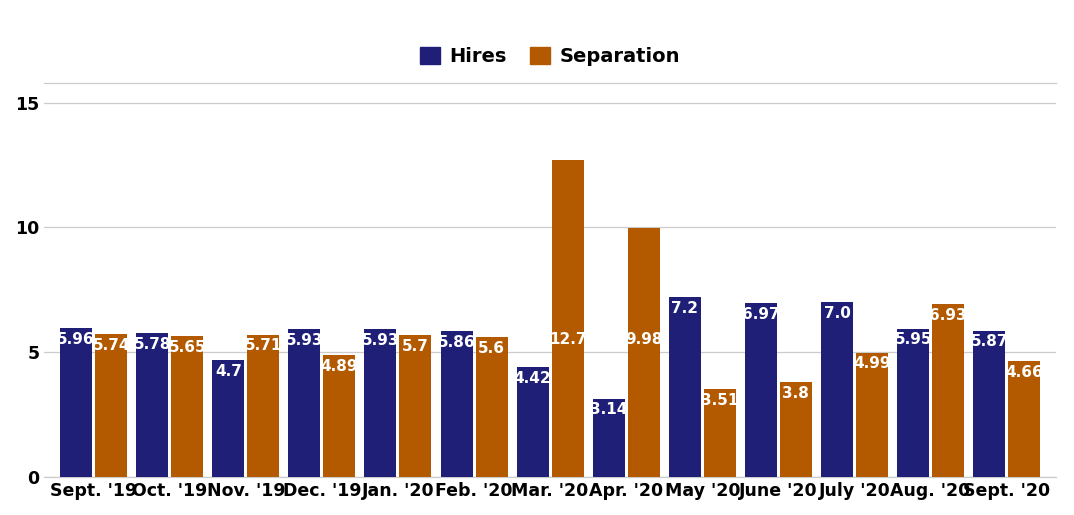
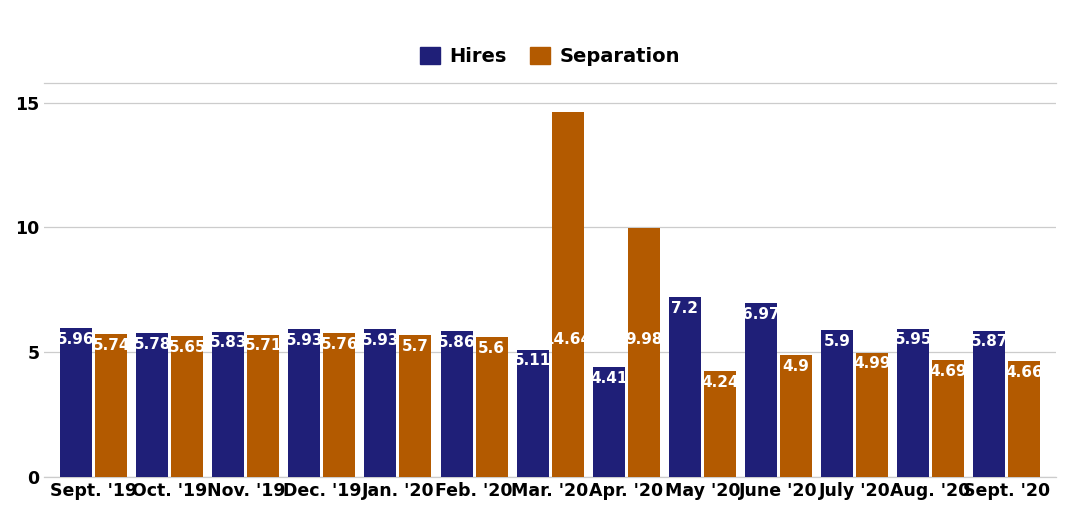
Hires/Nov. '19: 4.7 -> 5.83
Separation/Dec. '19: 4.89 -> 5.76
Hires/Mar. '20: 4.42 -> 5.11
Separation/Mar. '20: 12.70 -> 14.64
Hires/Apr. '20: 3.14 -> 4.41
Separation/May '20: 3.51 -> 4.24
Separation/June '20: 3.8 -> 4.9
Hires/July '20: 7.0 -> 5.9
Separation/Aug. '20: 6.93 -> 4.69
